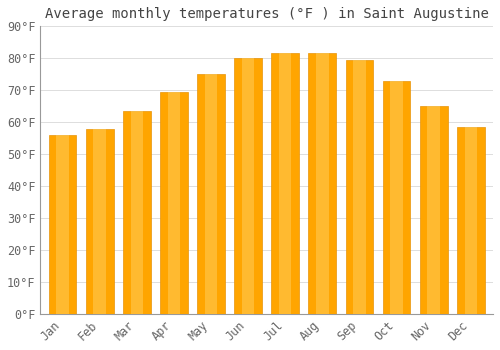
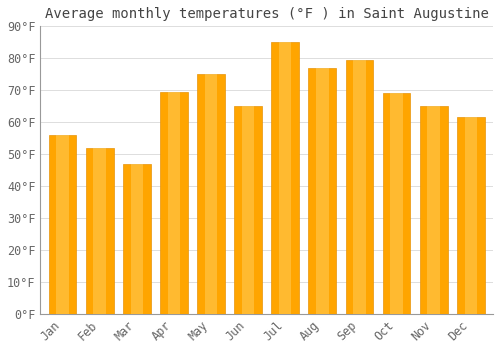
Feb: 58.0°F -> 52.0°F
Mar: 63.5°F -> 47.0°F
Jun: 80.0°F -> 65.0°F
Jul: 81.5°F -> 85.0°F
Aug: 81.5°F -> 77.0°F
Oct: 73.0°F -> 69.0°F
Dec: 58.5°F -> 61.5°F
